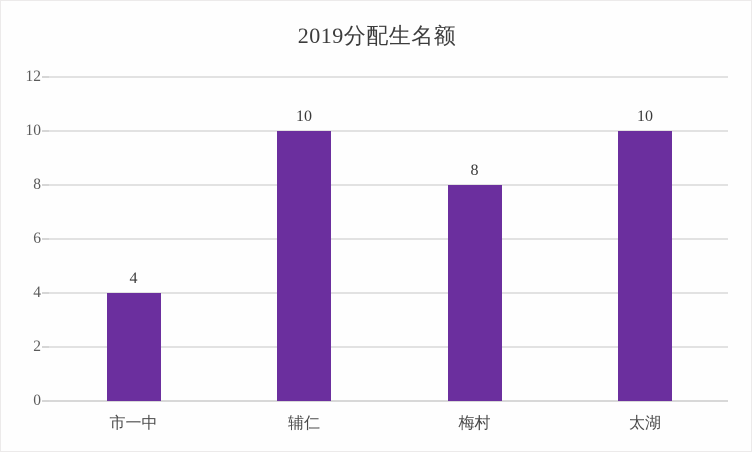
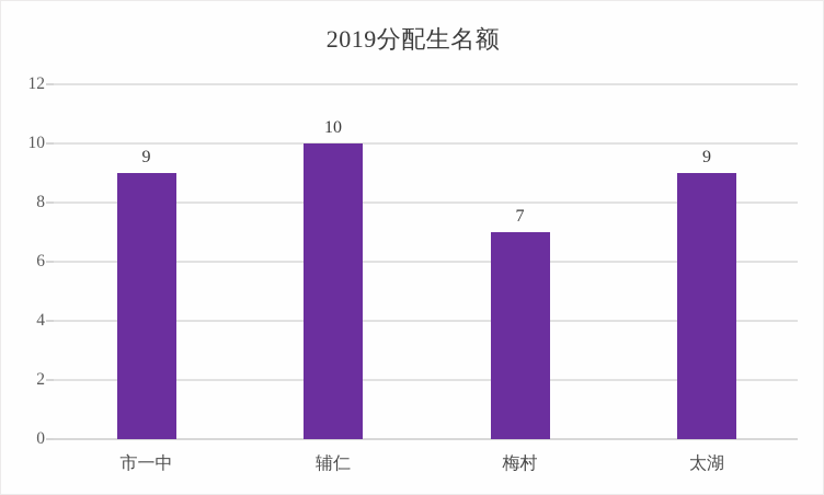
市一中: 4 -> 9
梅村: 8 -> 7
太湖: 10 -> 9
